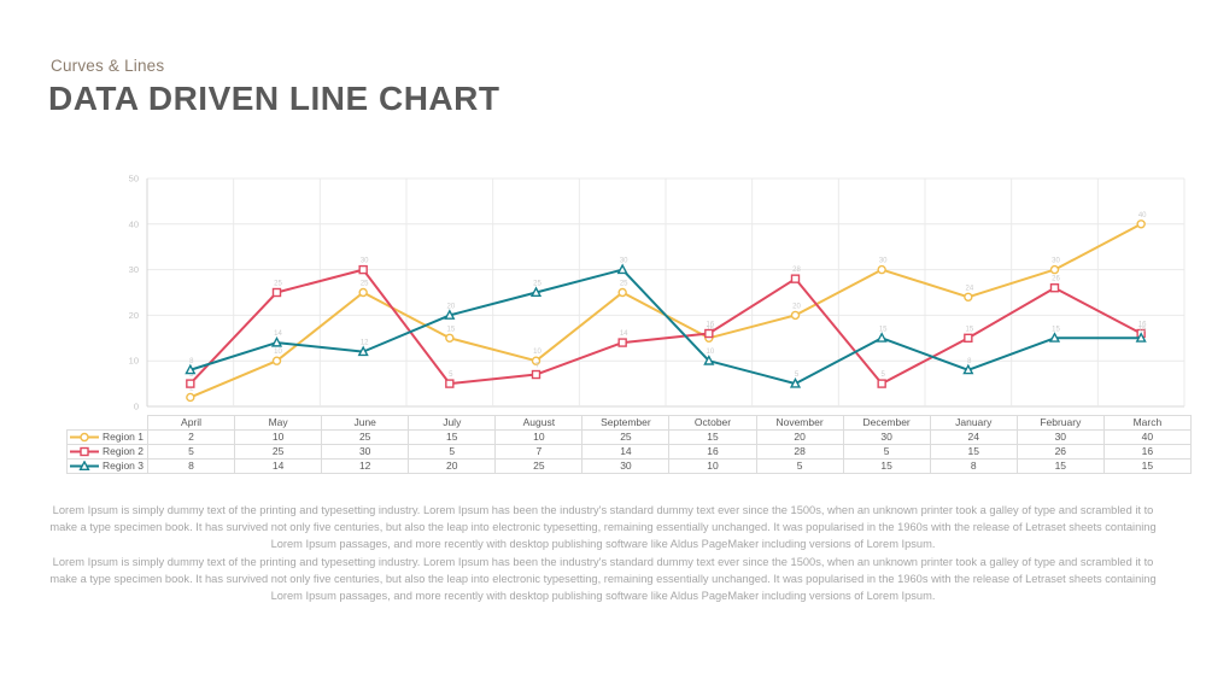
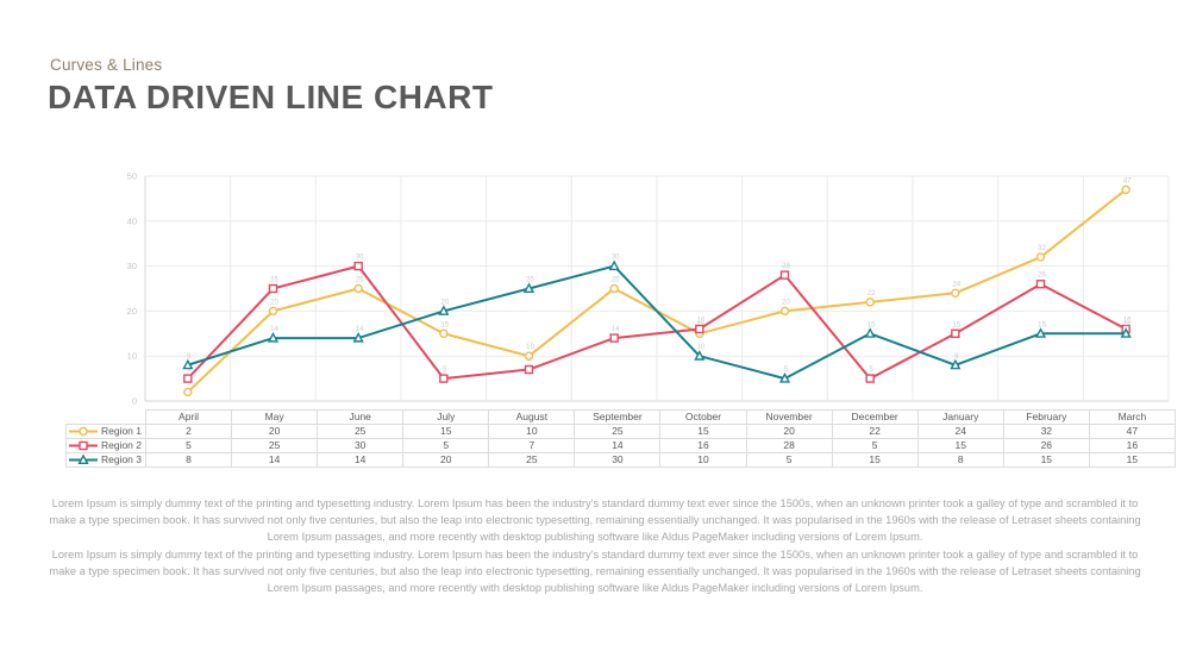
Region 1/May: 10 -> 20
Region 3/June: 12 -> 14
Region 1/December: 30 -> 22
Region 1/February: 30 -> 32
Region 1/March: 40 -> 47
